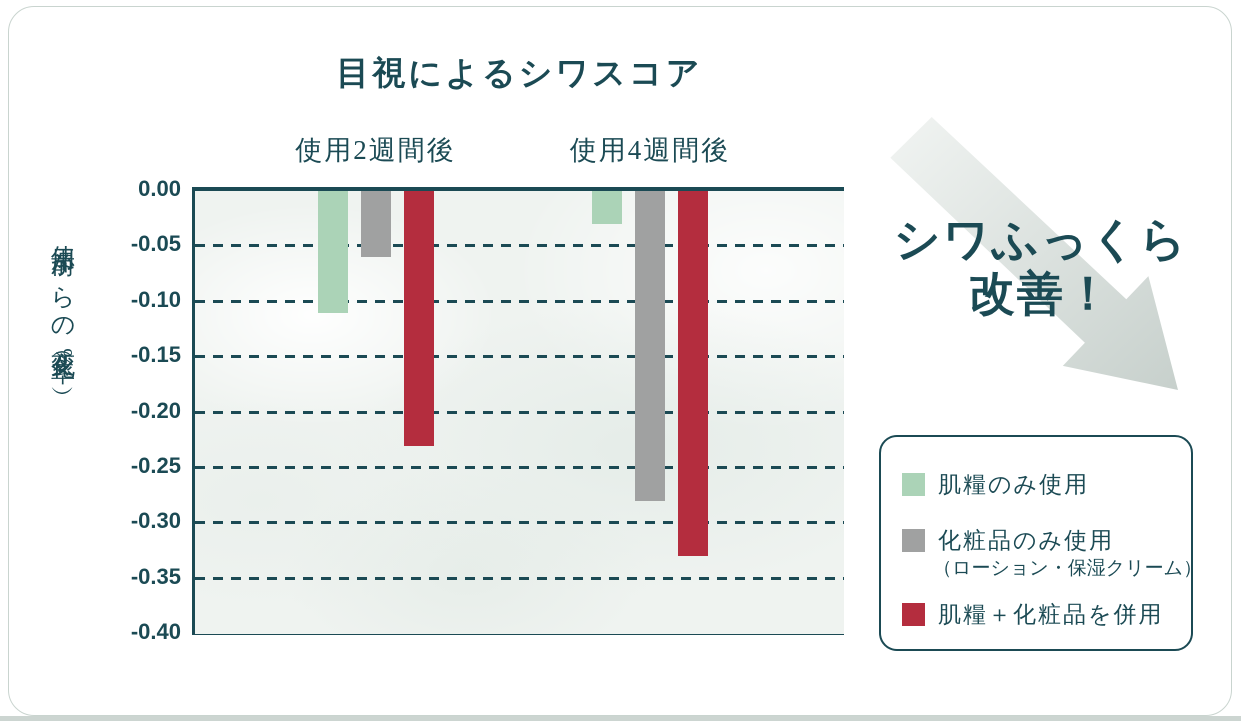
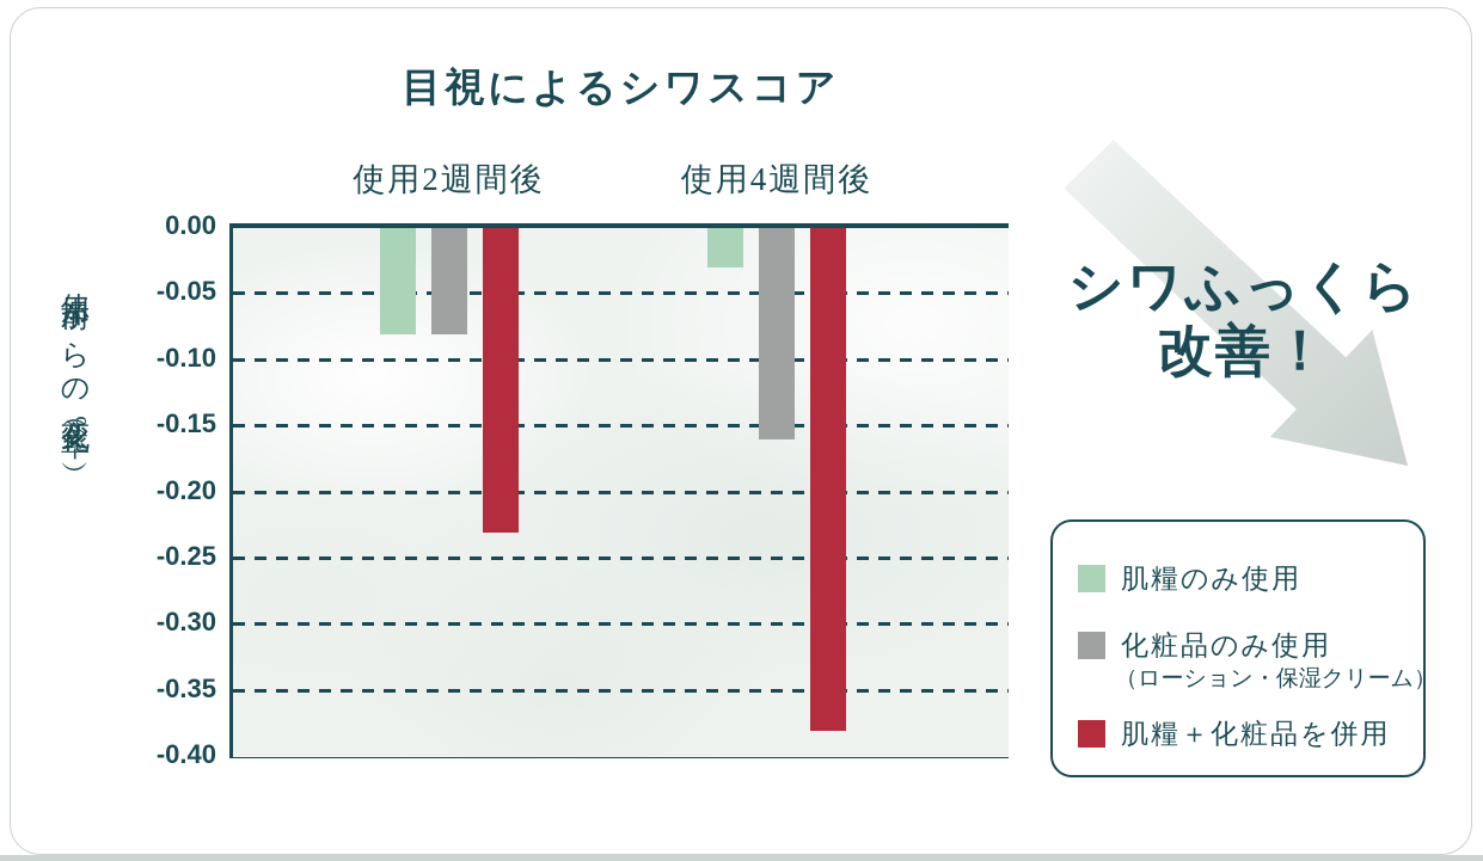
肌糧のみ使用/使用2週間後: -0.11 -> -0.08
化粧品のみ使用（ローション・保湿クリーム）/使用2週間後: -0.06 -> -0.08
化粧品のみ使用（ローション・保湿クリーム）/使用4週間後: -0.28 -> -0.16
肌糧＋化粧品を併用/使用4週間後: -0.33 -> -0.38
